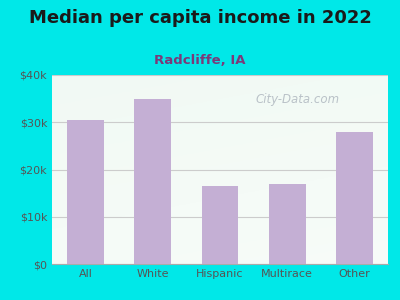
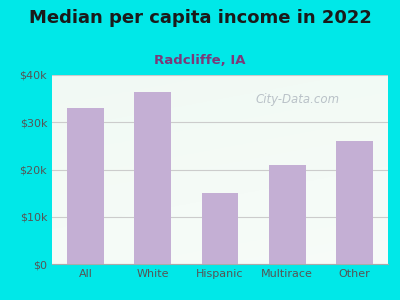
All: $30.5k -> $33.0k
White: $35.0k -> $36.5k
Hispanic: $16.5k -> $15.0k
Multirace: $17.0k -> $21.0k
Other: $28.0k -> $26.0k
